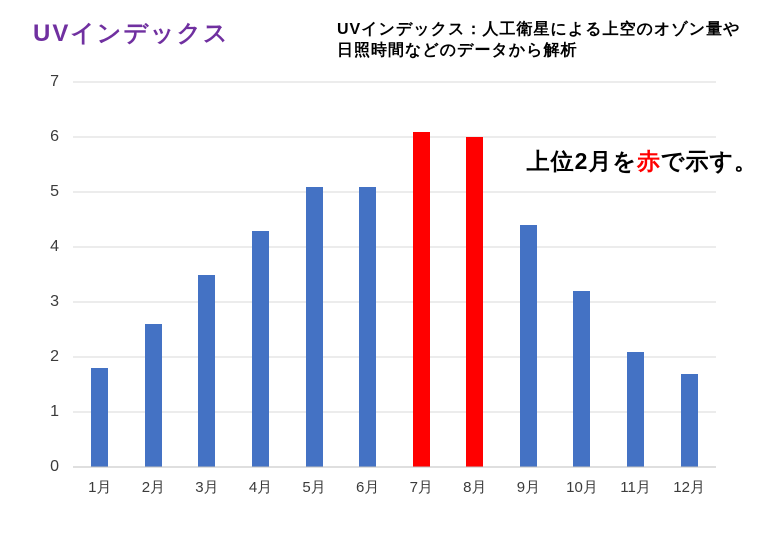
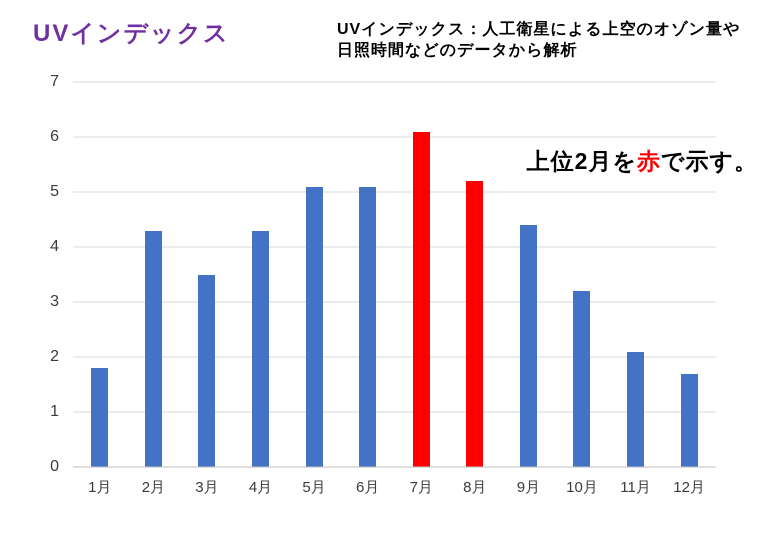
2月: 2.6 -> 4.3
8月: 6.0 -> 5.2
